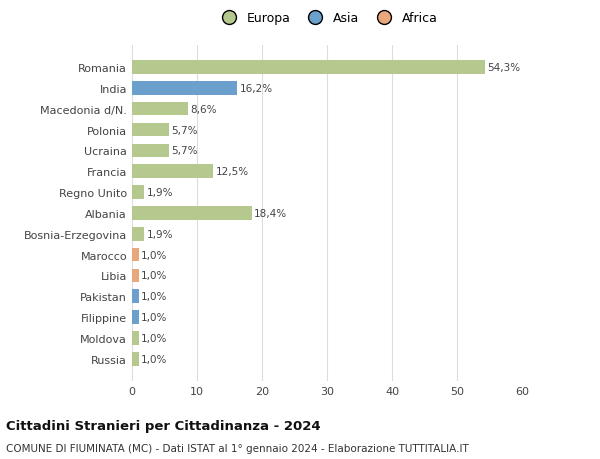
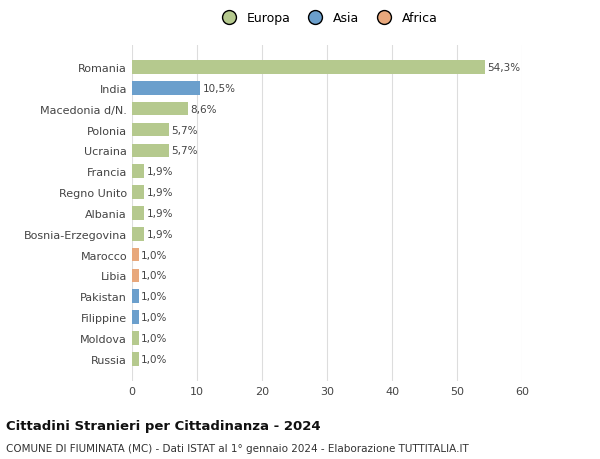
India: 16,2% -> 10,5%
Francia: 12,5% -> 1,9%
Albania: 18,4% -> 1,9%
